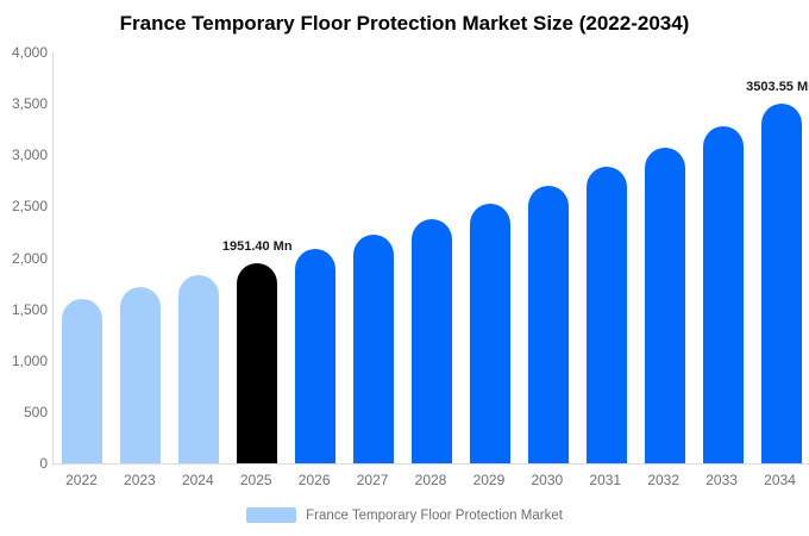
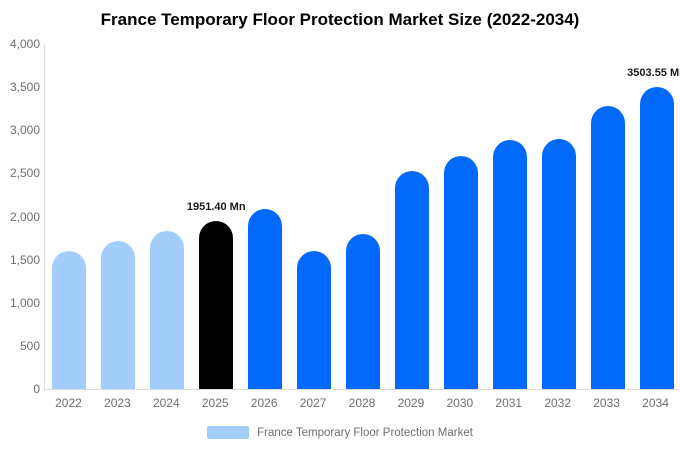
2027: 2200 -> 1600
2028: 2400 -> 1800
2032: 3100 -> 2900
